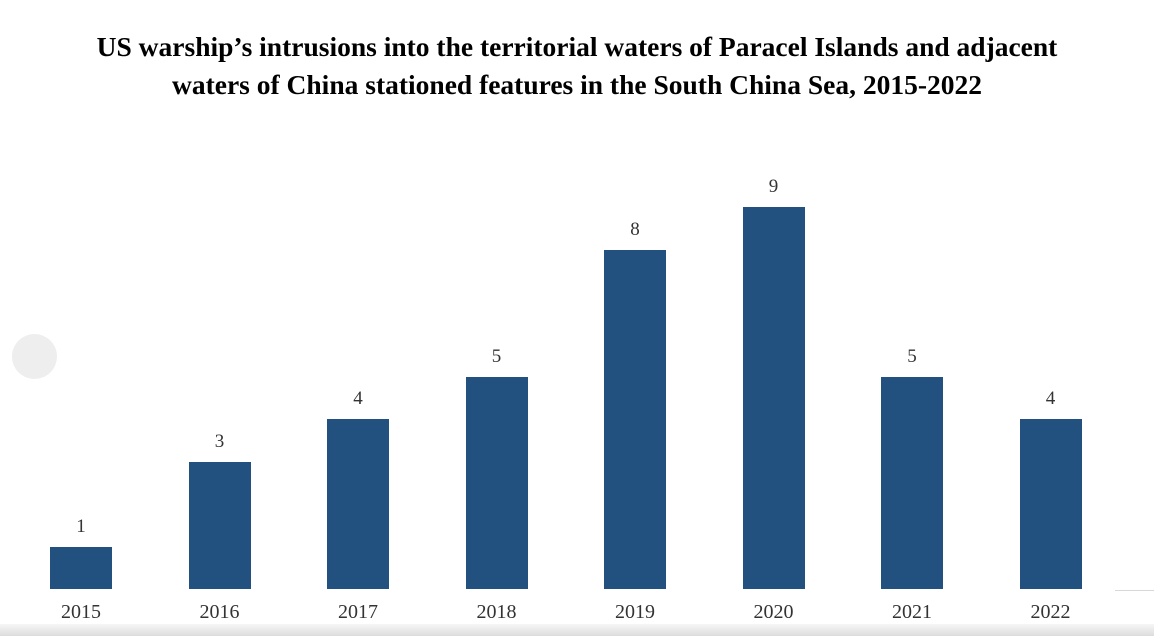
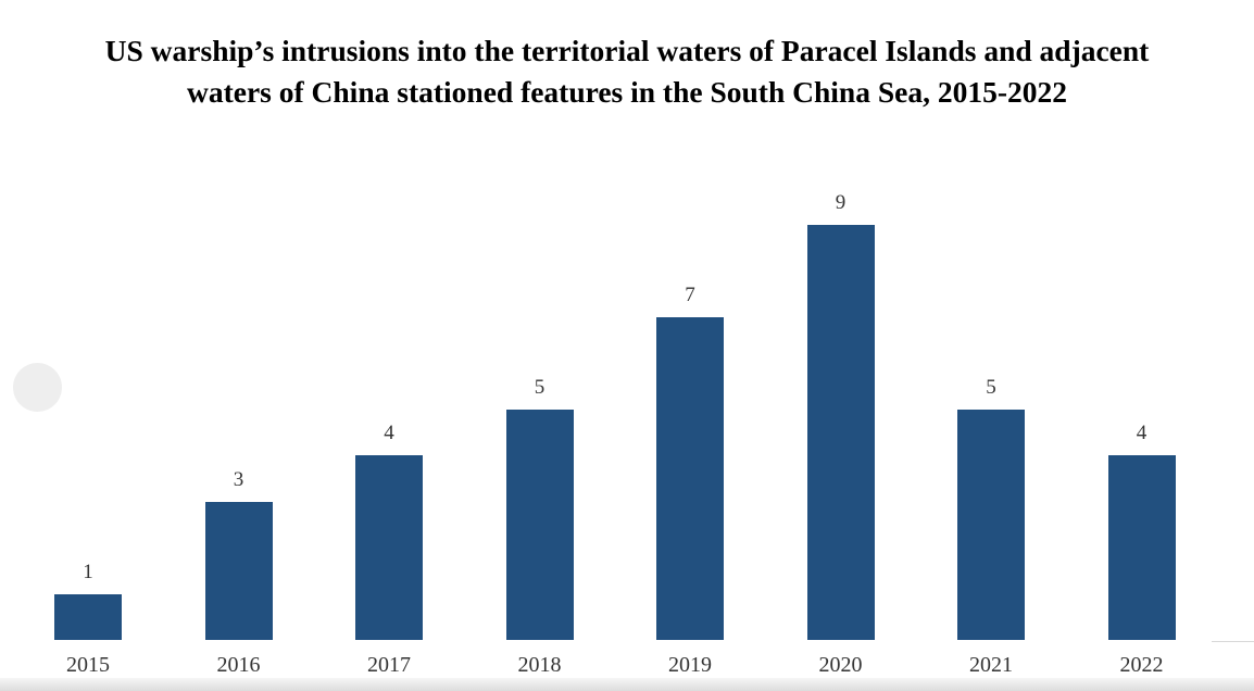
2019: 8 -> 7
